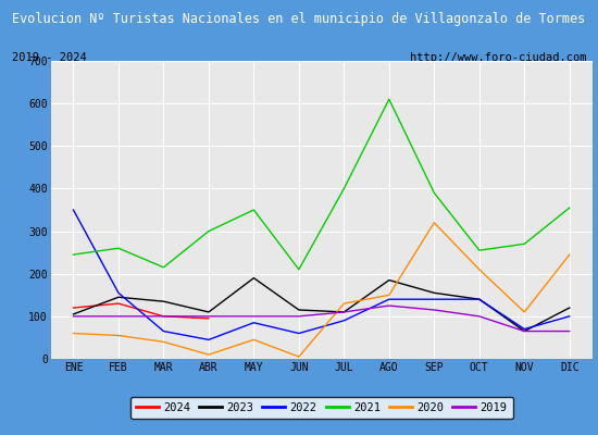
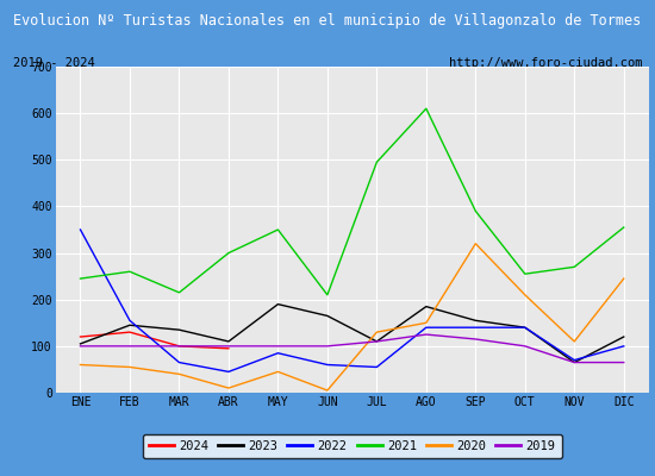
2023/JUN: 115 -> 165
2022/JUL: 90 -> 55
2021/JUL: 400 -> 495
